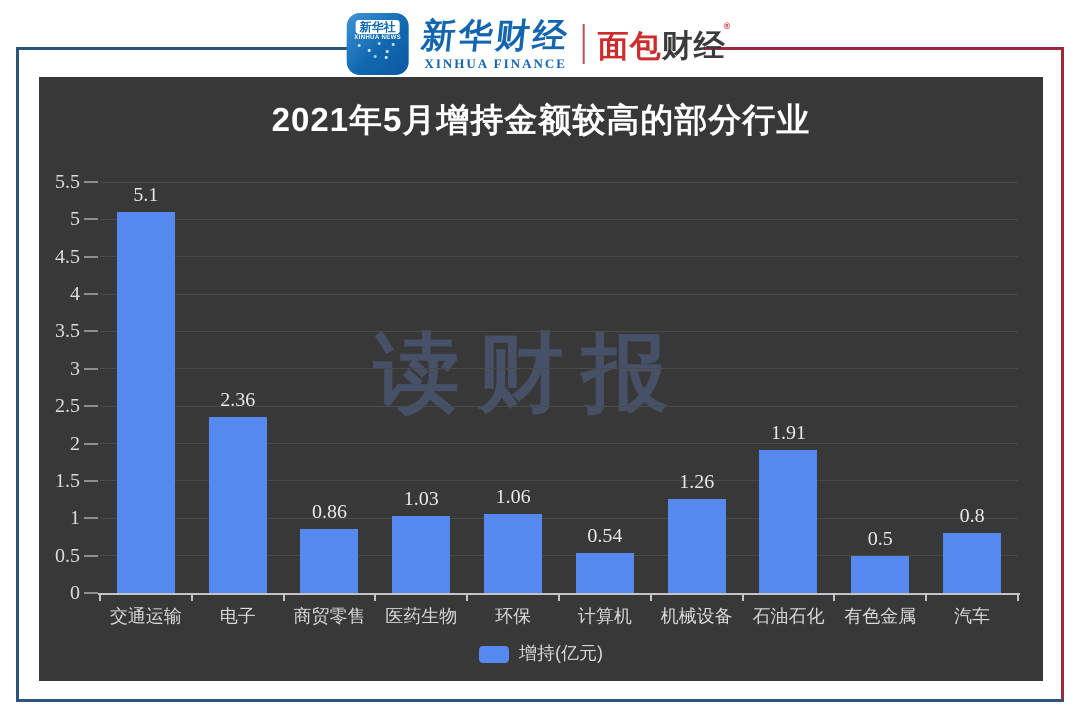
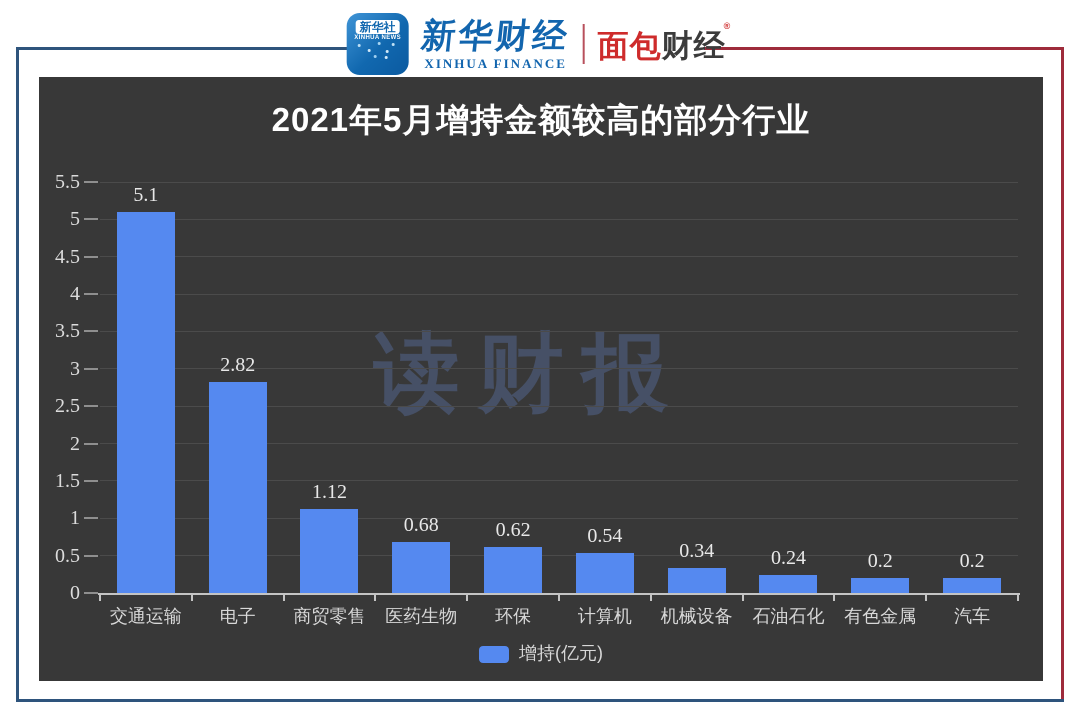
电子: 2.36 -> 2.82
商贸零售: 0.86 -> 1.12
医药生物: 1.03 -> 0.68
环保: 1.06 -> 0.62
机械设备: 1.26 -> 0.34
石油石化: 1.91 -> 0.24
有色金属: 0.5 -> 0.2
汽车: 0.8 -> 0.2
